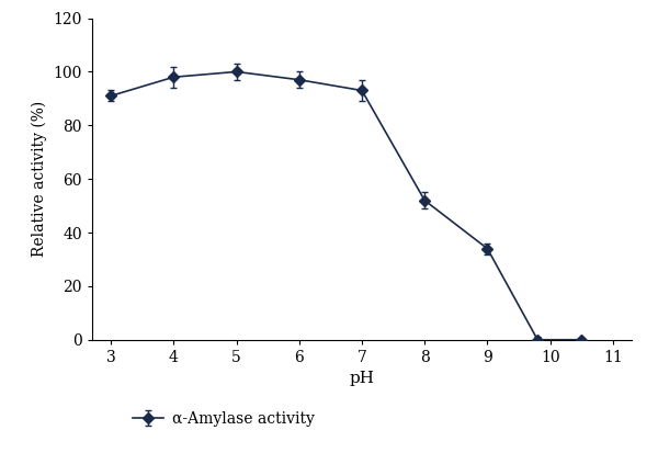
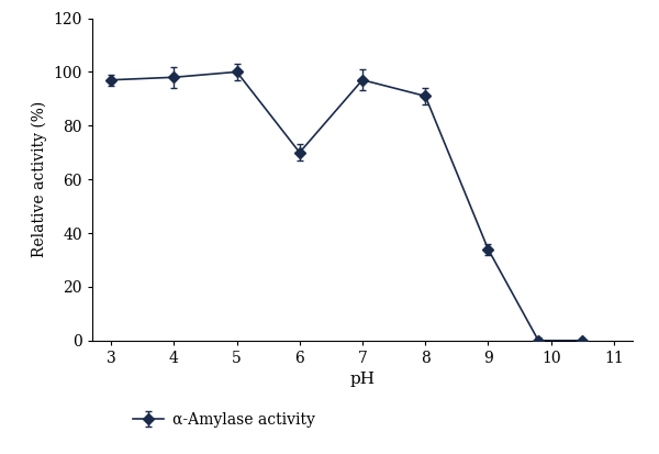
3: 91 -> 97
6: 97 -> 70
7: 93 -> 97
8: 52 -> 91
